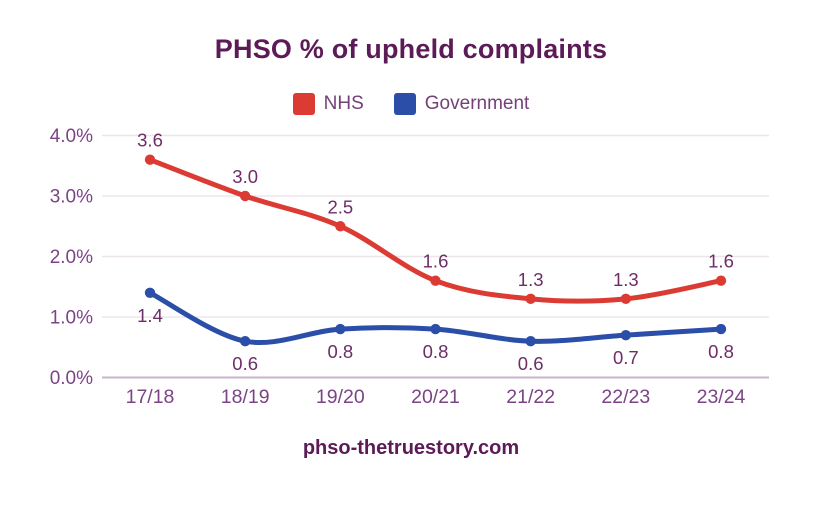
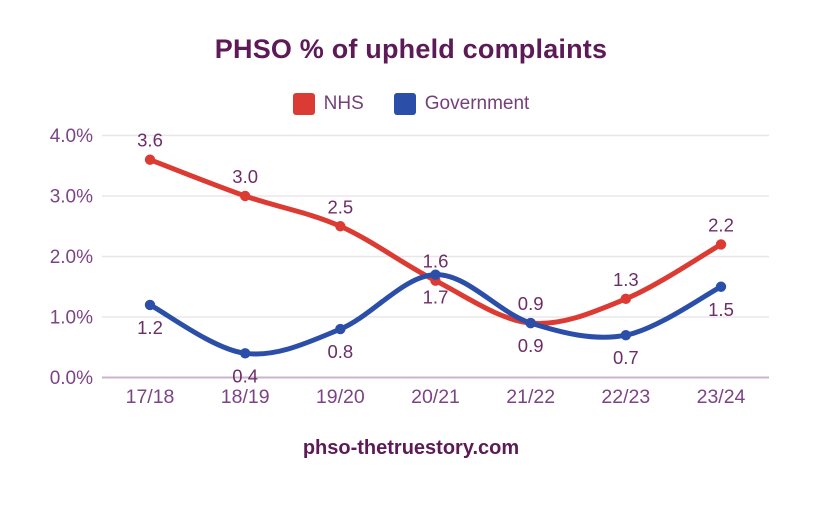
Government/17/18: 1.4 -> 1.2
Government/18/19: 0.6 -> 0.4
Government/20/21: 0.8 -> 1.7
NHS/21/22: 1.3 -> 0.9
Government/21/22: 0.6 -> 0.9
NHS/23/24: 1.6 -> 2.2
Government/23/24: 0.8 -> 1.5
